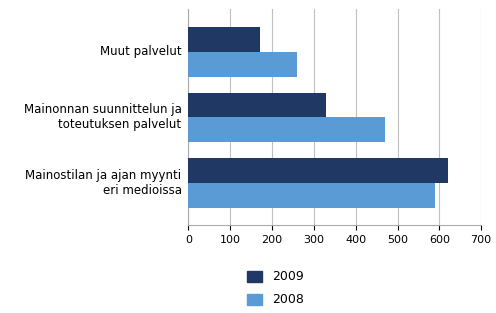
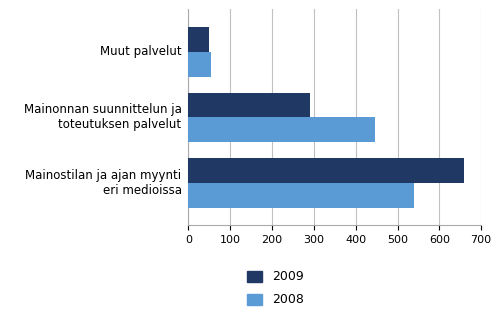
2009/Muut palvelut: 170 -> 50
2008/Muut palvelut: 260 -> 55
2009/Mainonnan suunnittelun ja toteutuksen palvelut: 330 -> 290
2008/Mainonnan suunnittelun ja toteutuksen palvelut: 470 -> 445
2009/Mainostilan ja ajan myynti eri medioissa: 620 -> 660
2008/Mainostilan ja ajan myynti eri medioissa: 590 -> 540
